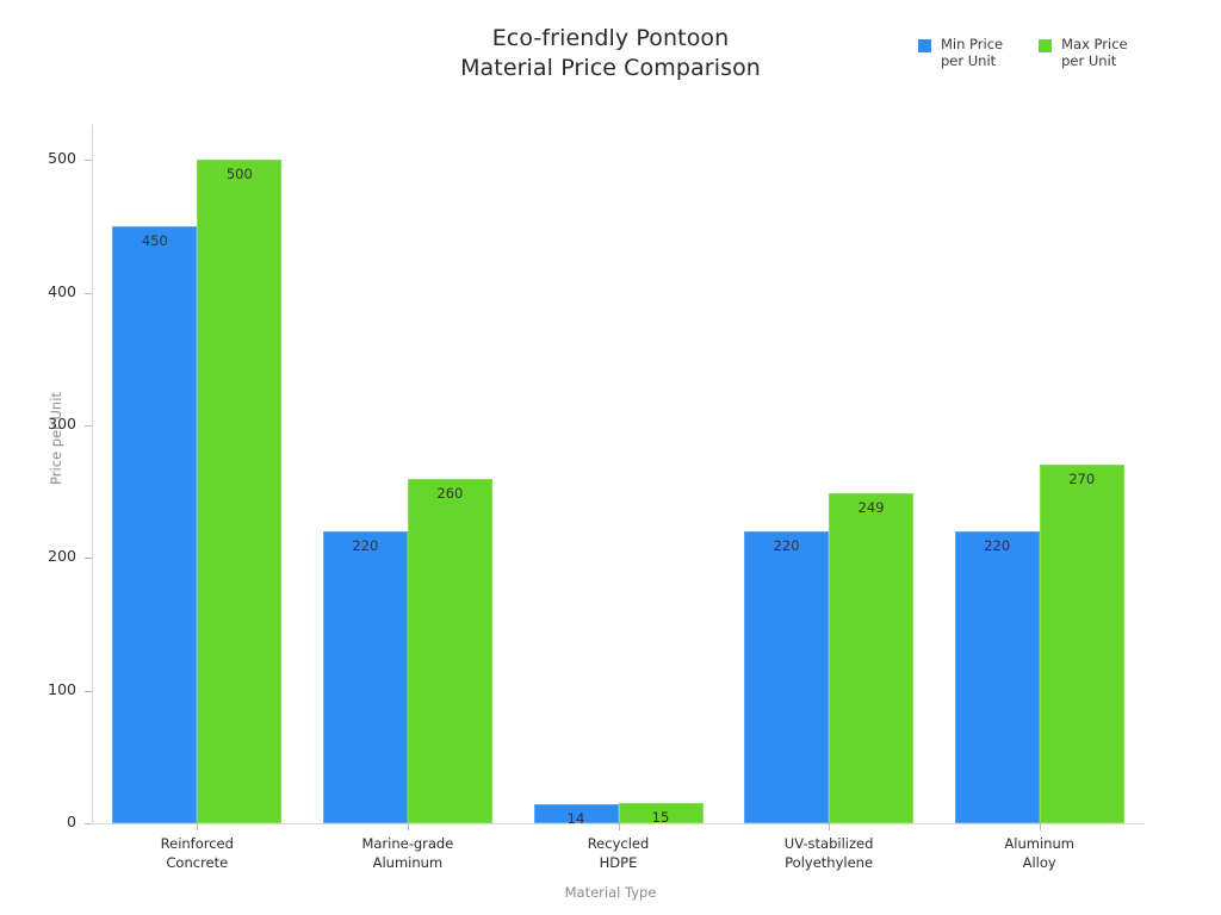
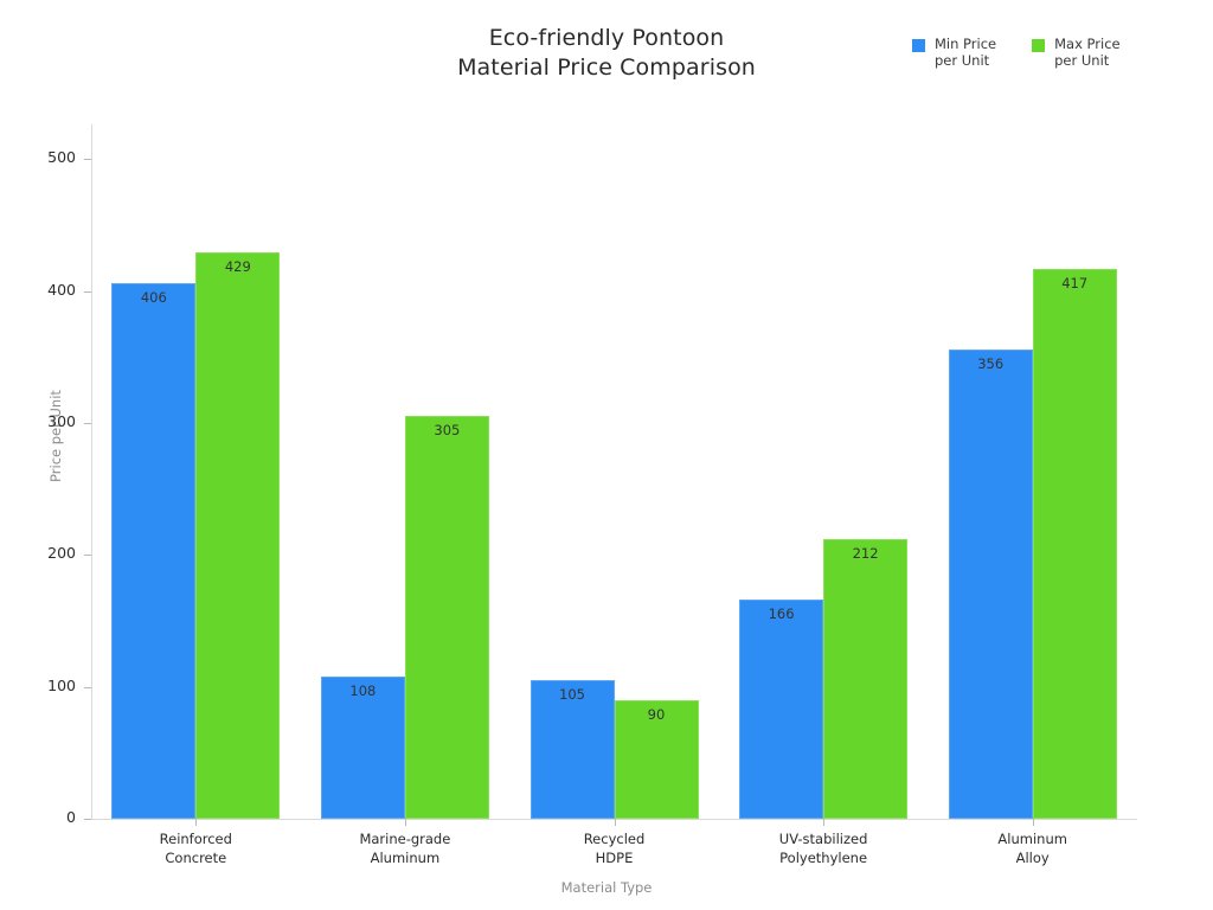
Min Price per Unit/Reinforced Concrete: 450 -> 406
Max Price per Unit/Reinforced Concrete: 500 -> 429
Min Price per Unit/Marine-grade Aluminum: 220 -> 108
Max Price per Unit/Marine-grade Aluminum: 260 -> 305
Min Price per Unit/Recycled HDPE: 14 -> 105
Max Price per Unit/Recycled HDPE: 15 -> 90
Min Price per Unit/UV-stabilized Polyethylene: 220 -> 166
Max Price per Unit/UV-stabilized Polyethylene: 249 -> 212
Min Price per Unit/Aluminum Alloy: 220 -> 356
Max Price per Unit/Aluminum Alloy: 270 -> 417
